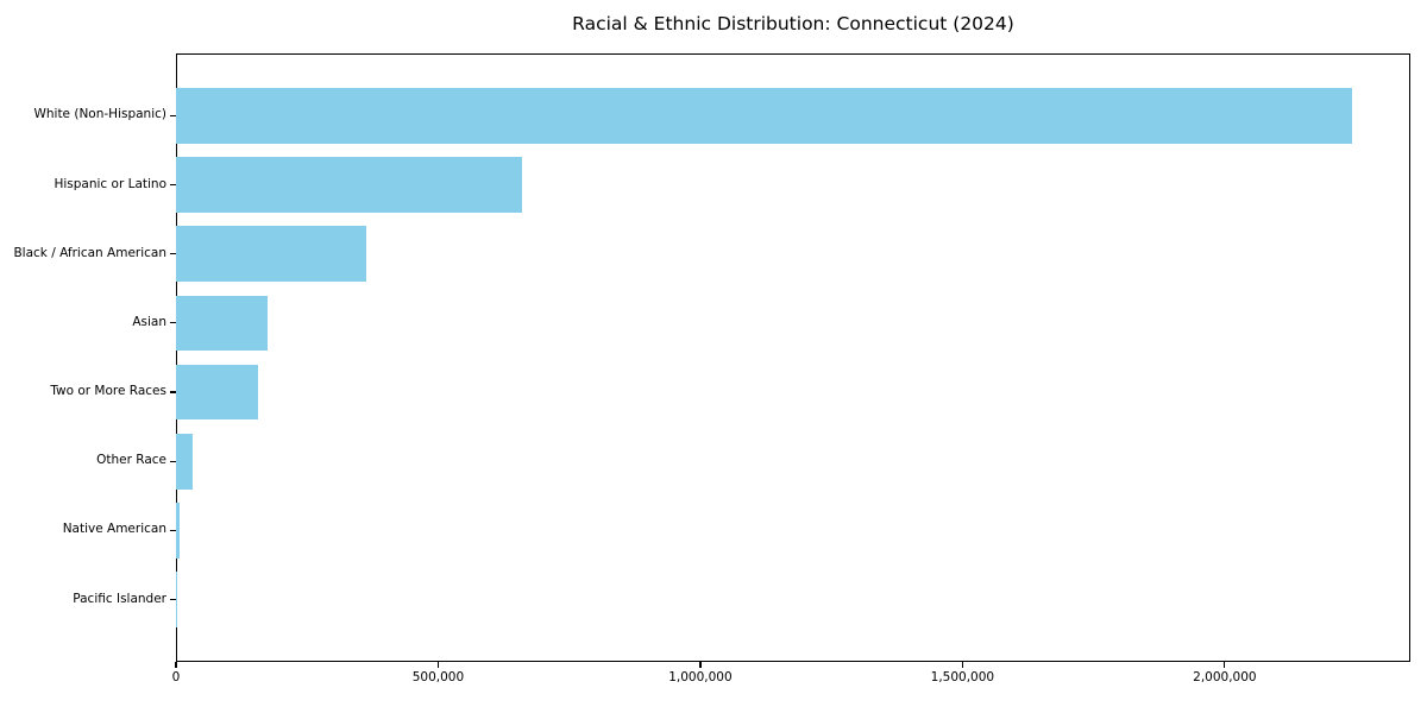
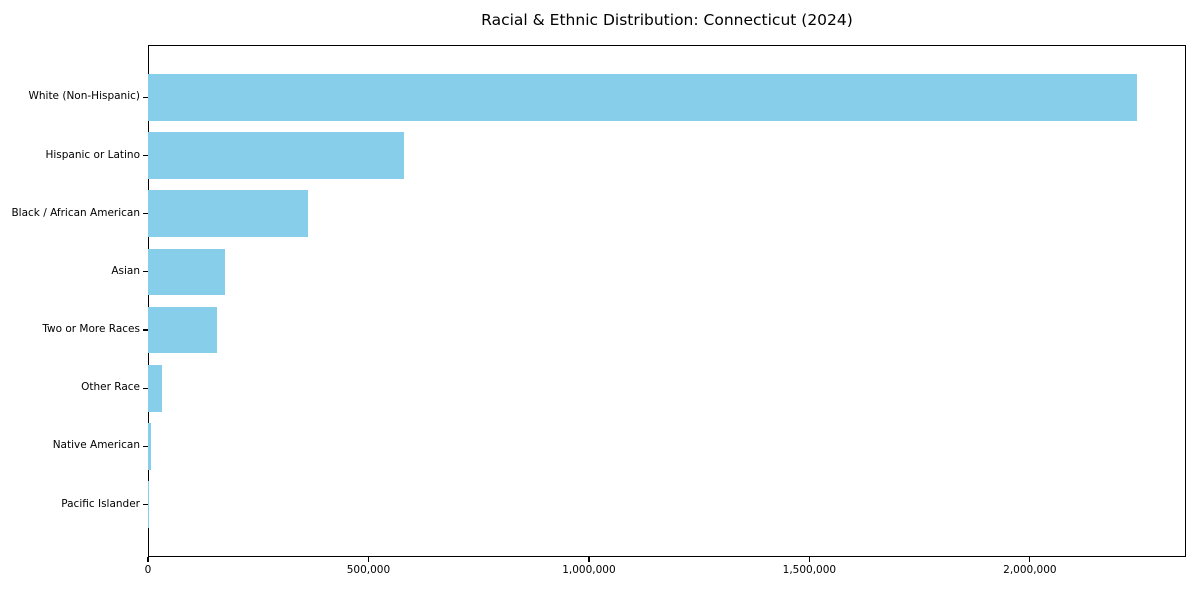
Hispanic or Latino: 660000 -> 580000
